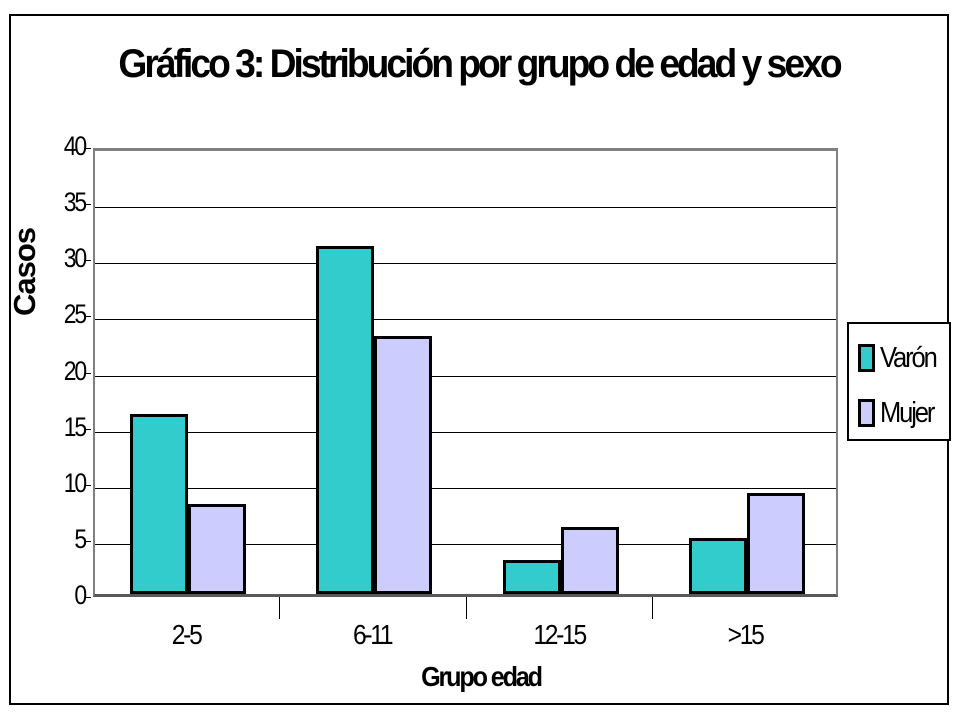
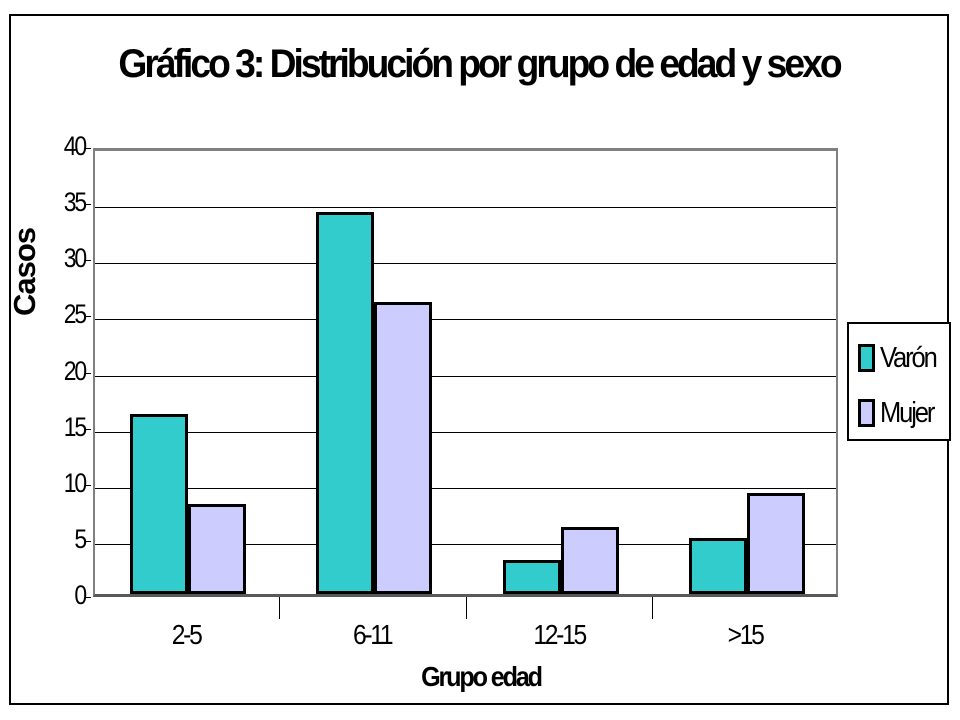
Varón/6-11: 31 -> 34
Mujer/6-11: 23 -> 26
